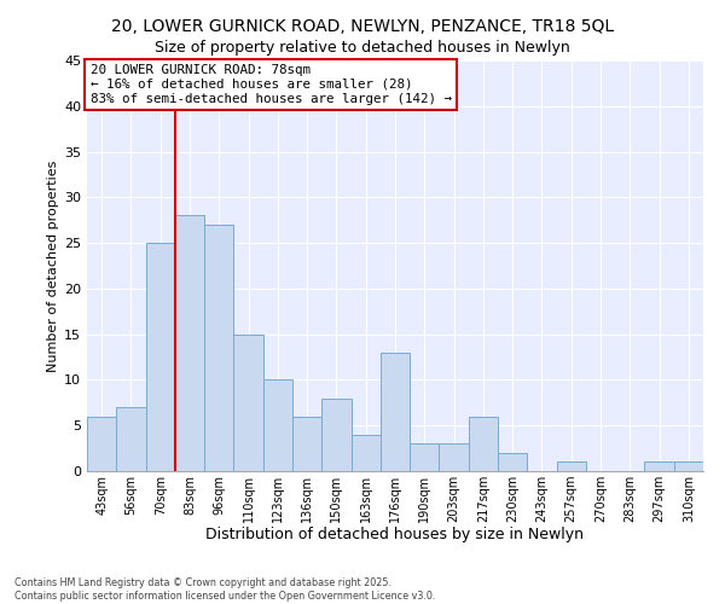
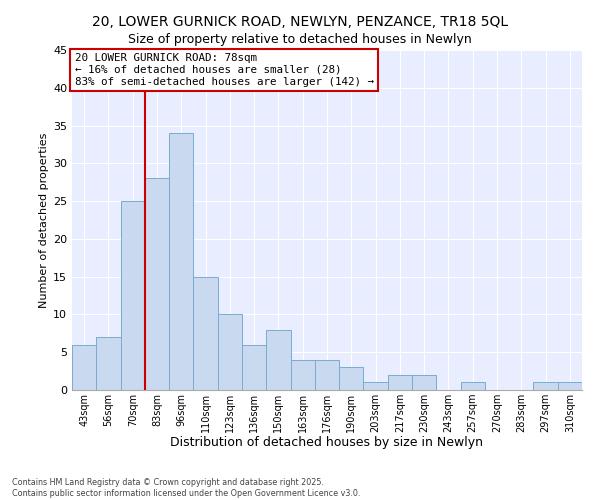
96sqm: 27 -> 34
176sqm: 13 -> 4
203sqm: 3 -> 1
217sqm: 6 -> 2
